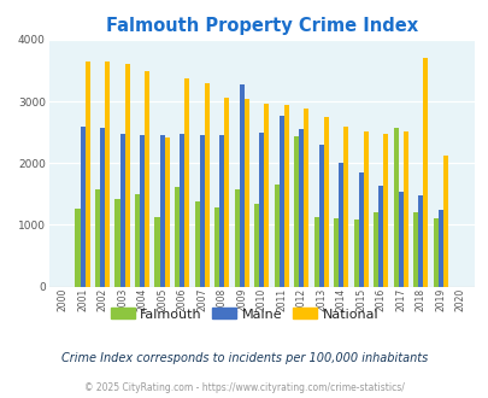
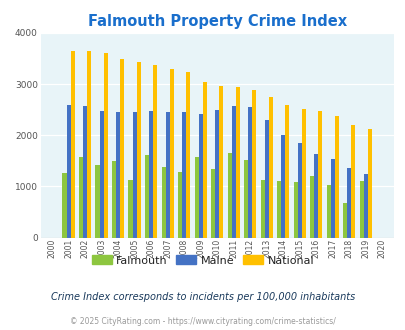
National/2005: 2420 -> 3440
National/2008: 3060 -> 3240
Maine/2009: 3280 -> 2420
Maine/2011: 2760 -> 2570
Falmouth/2012: 2440 -> 1510
Falmouth/2017: 2580 -> 1020
National/2017: 2520 -> 2380
Falmouth/2018: 1200 -> 670
Maine/2018: 1480 -> 1360
National/2018: 3700 -> 2200
